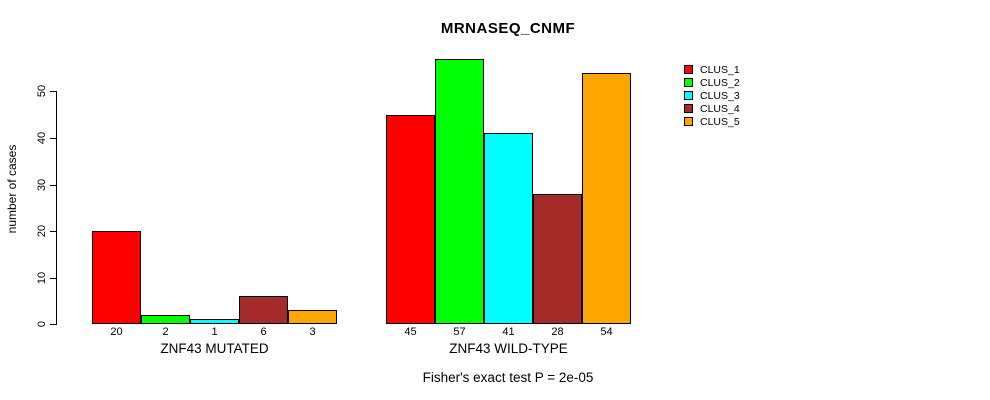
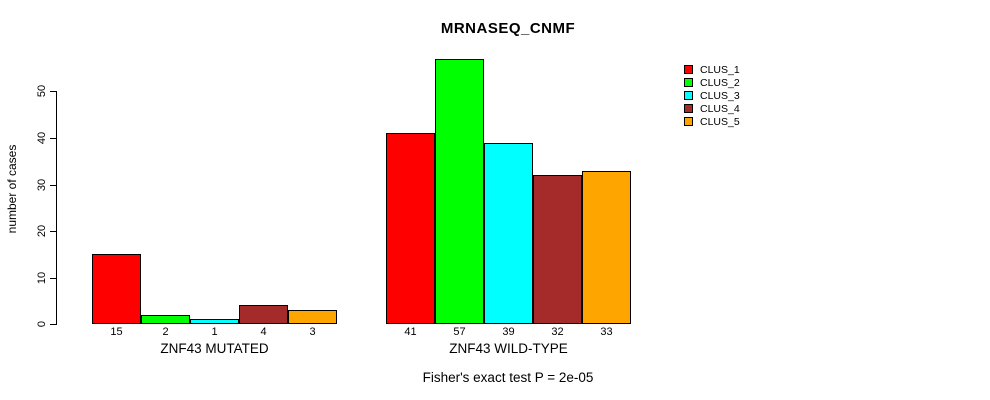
CLUS_1/ZNF43 MUTATED: 20 -> 15
CLUS_4/ZNF43 MUTATED: 6 -> 4
CLUS_1/ZNF43 WILD-TYPE: 45 -> 41
CLUS_3/ZNF43 WILD-TYPE: 41 -> 39
CLUS_4/ZNF43 WILD-TYPE: 28 -> 32
CLUS_5/ZNF43 WILD-TYPE: 54 -> 33
